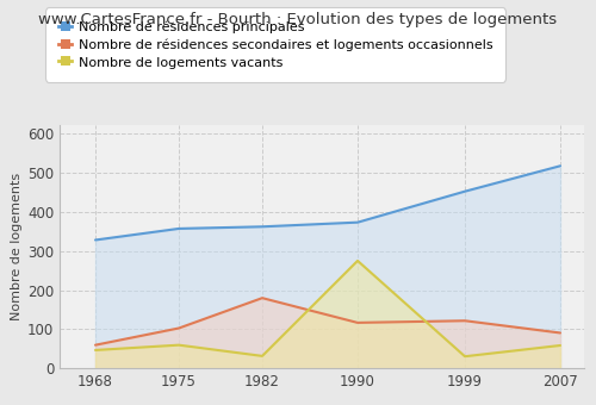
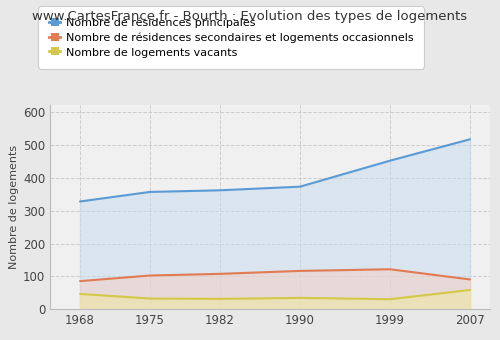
Nombre de résidences secondaires et logements occasionnels/1968: 60 -> 86
Nombre de logements vacants/1975: 60 -> 33
Nombre de résidences secondaires et logements occasionnels/1982: 180 -> 108
Nombre de logements vacants/1990: 275 -> 35
